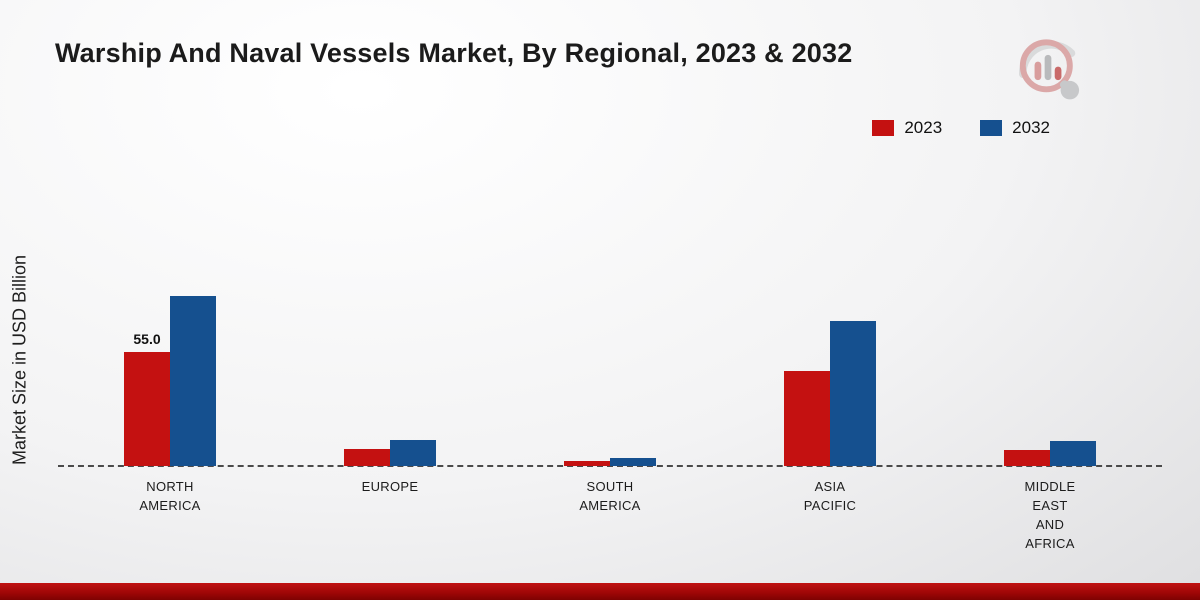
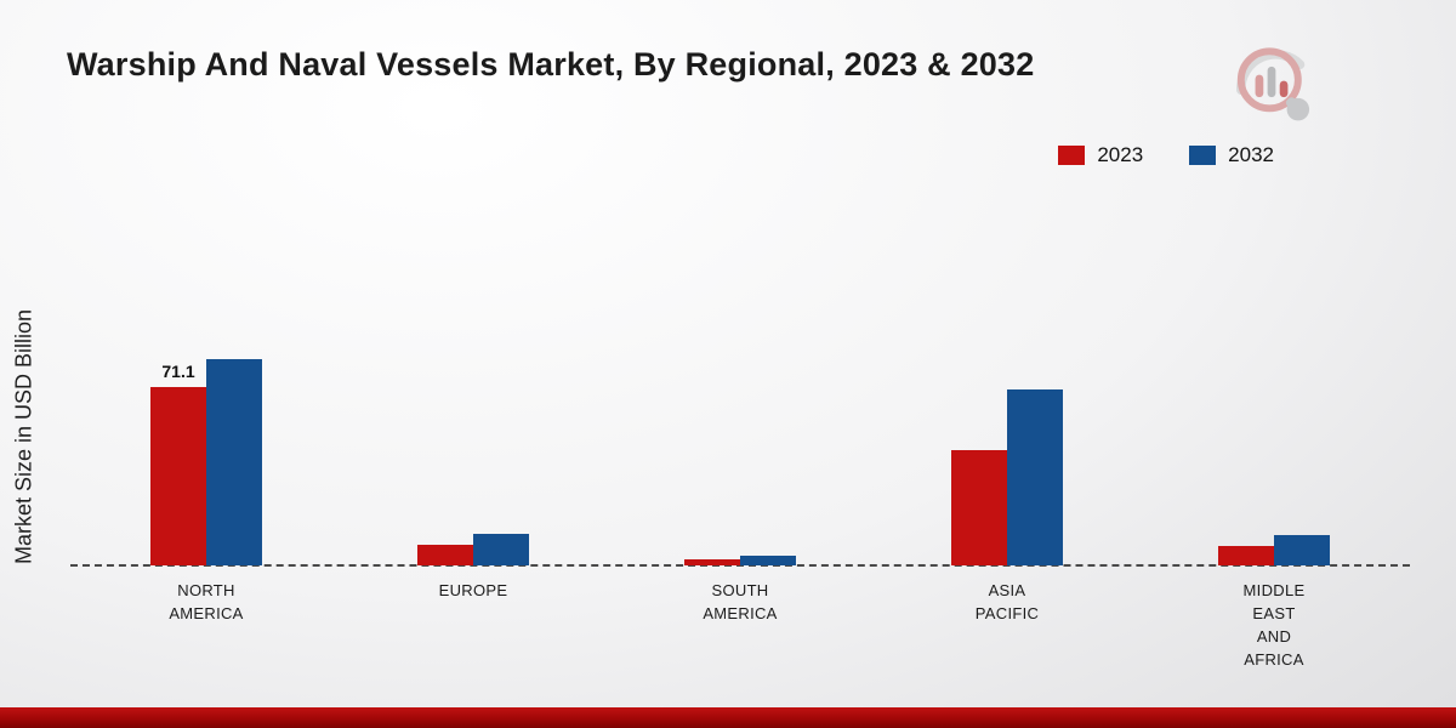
2023/NORTH AMERICA: 55.0 -> 71.1
